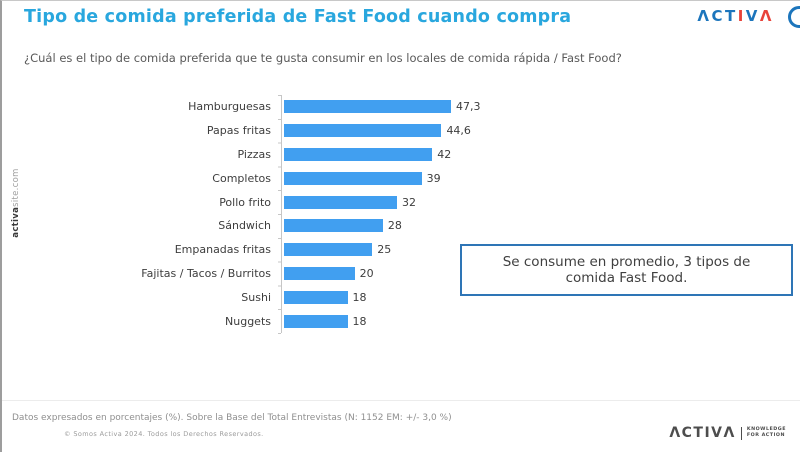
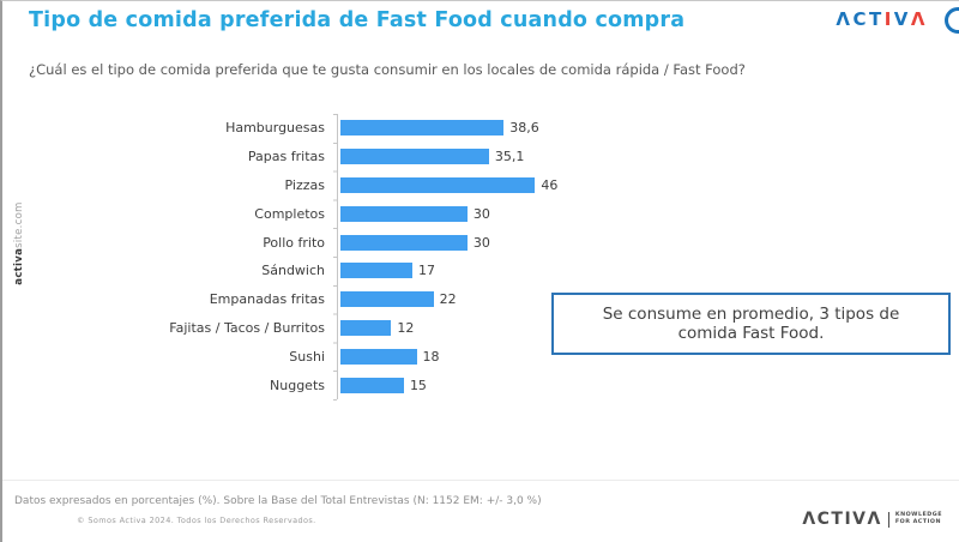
Hamburguesas: 47,3 -> 38,6
Papas fritas: 44,6 -> 35,1
Pizzas: 42 -> 46
Completos: 39 -> 30
Pollo frito: 32 -> 30
Sándwich: 28 -> 17
Empanadas fritas: 25 -> 22
Fajitas / Tacos / Burritos: 20 -> 12
Nuggets: 18 -> 15
